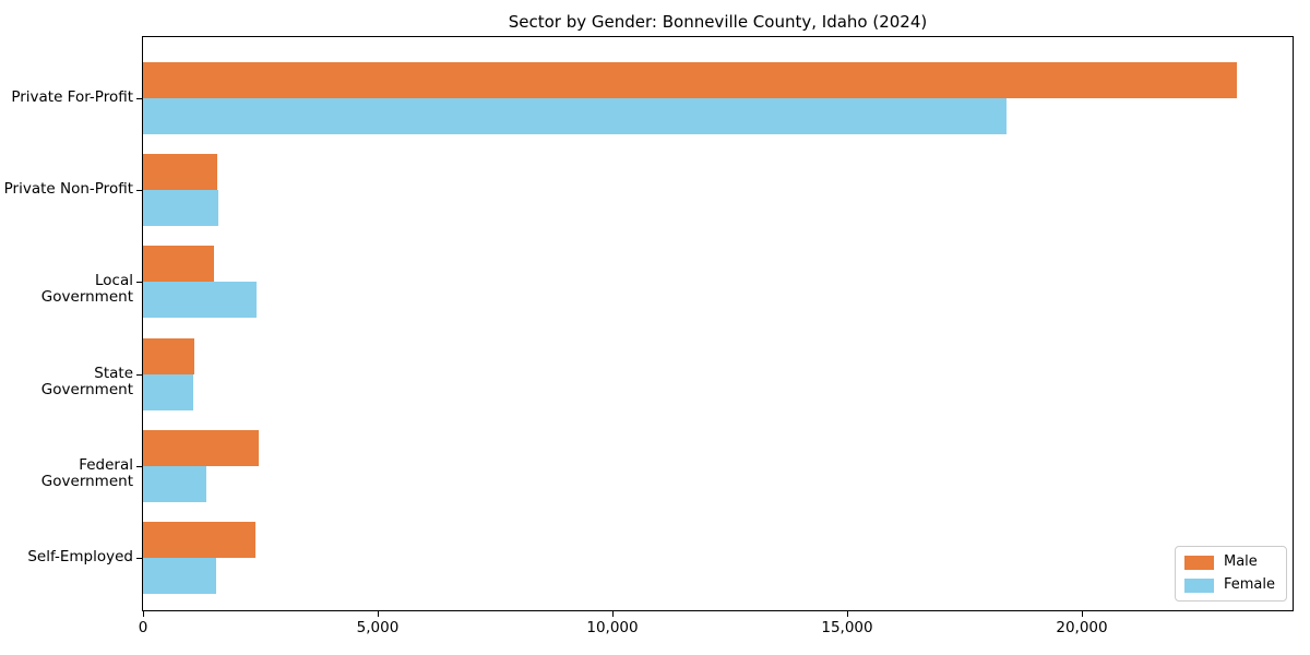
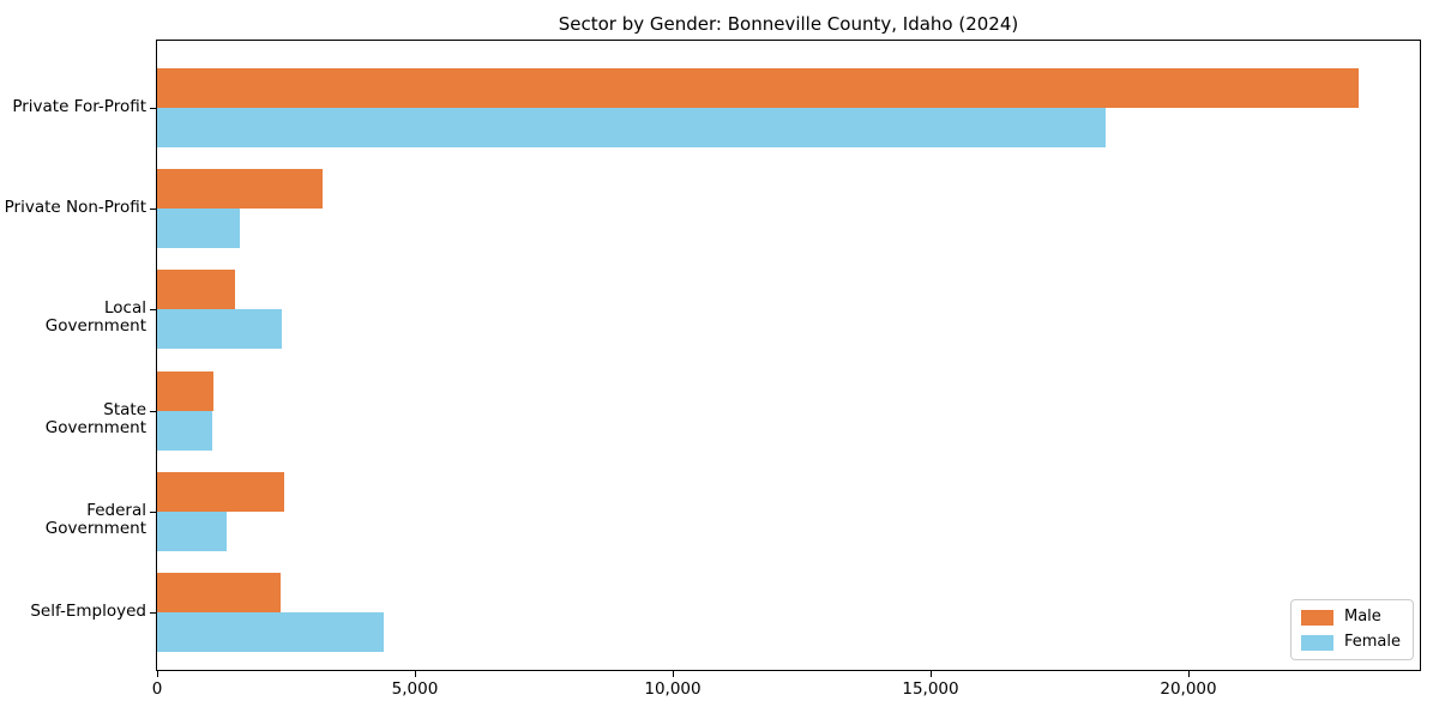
Male/Private Non-Profit: 1600 -> 3200
Female/Self-Employed: 1600 -> 4400
